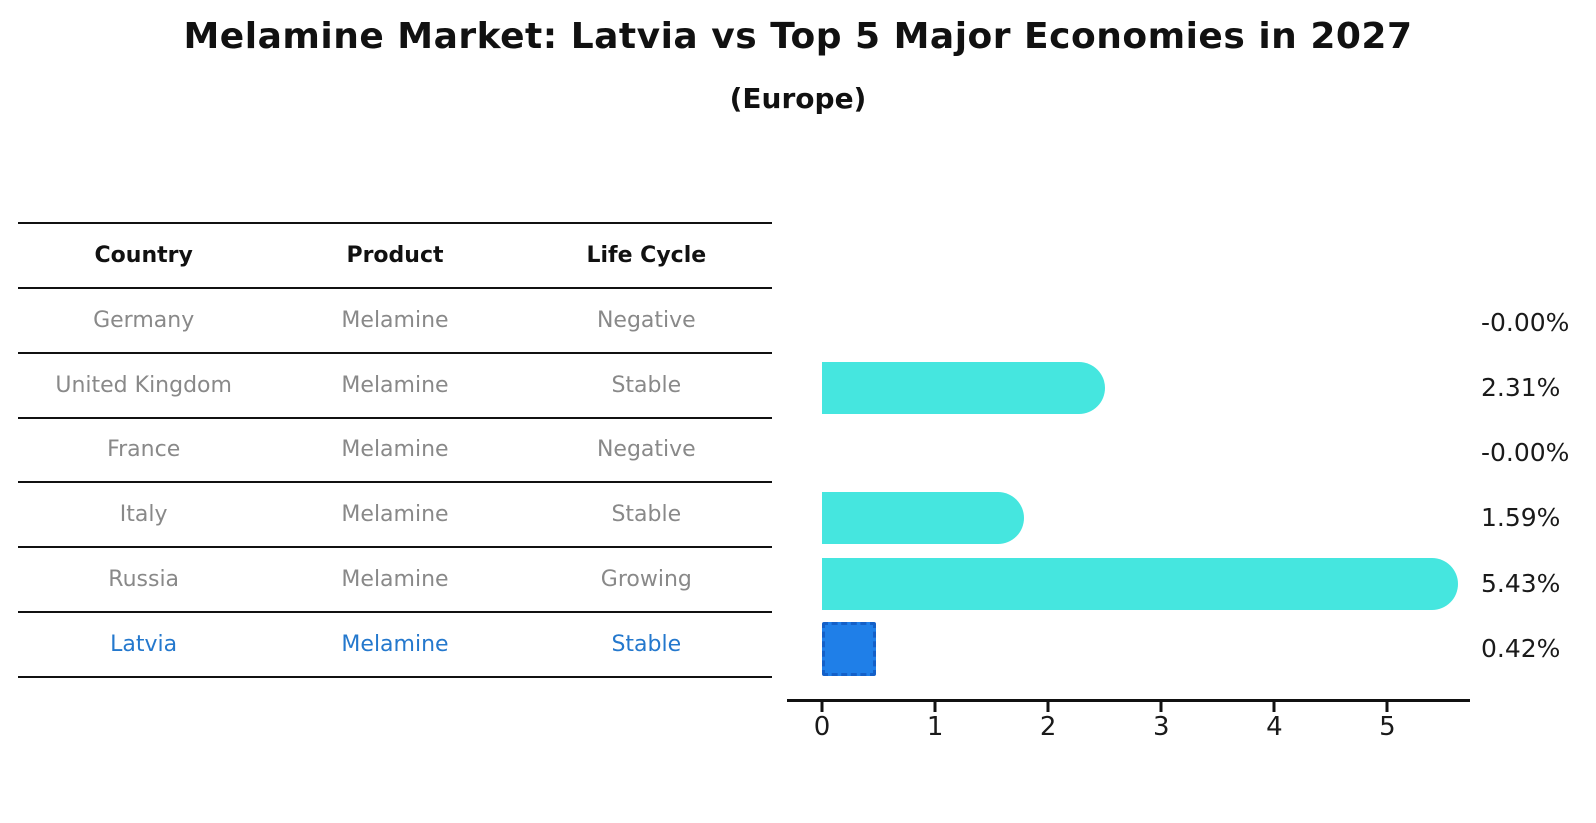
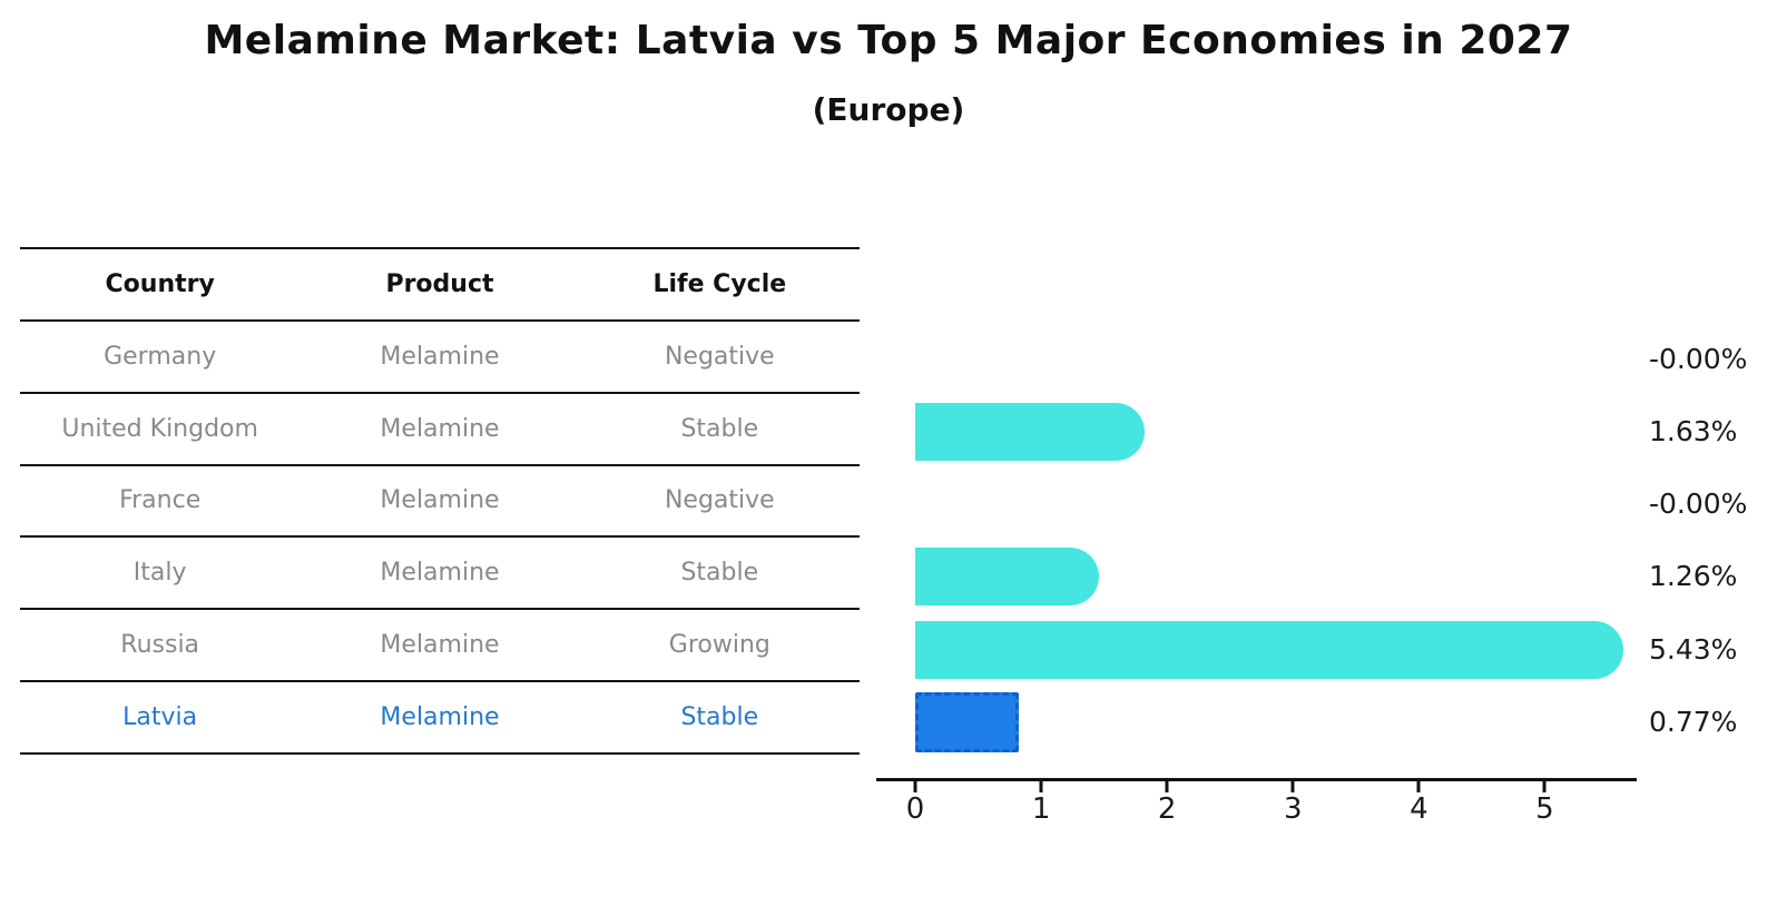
United Kingdom: 2.31% -> 1.63%
Italy: 1.59% -> 1.26%
Latvia: 0.42% -> 0.77%
